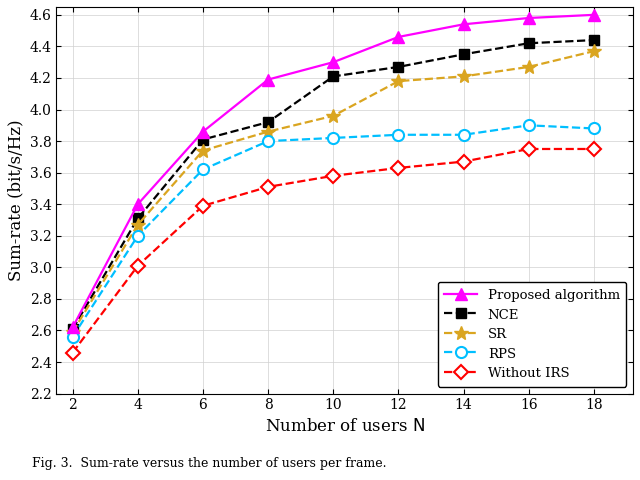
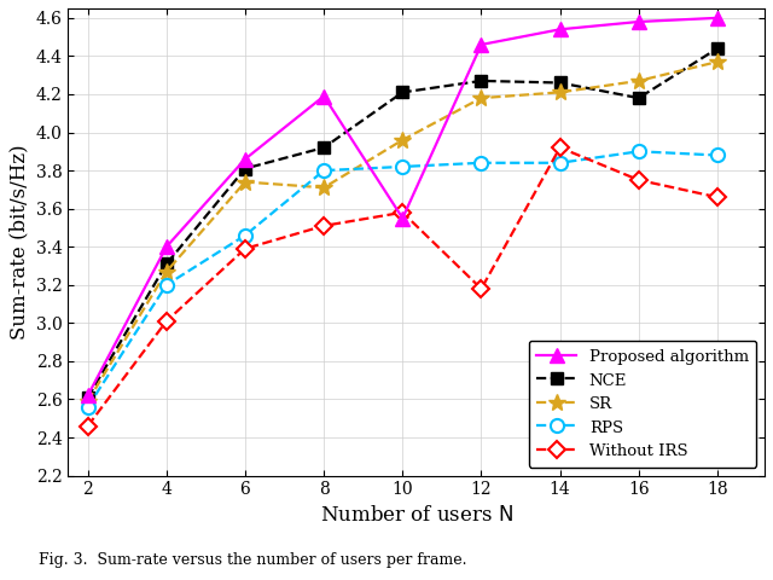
RPS/6: 3.62 -> 3.46
SR/8: 3.86 -> 3.71
Proposed algorithm/10: 4.30 -> 3.55
Without IRS/12: 3.63 -> 3.18
NCE/14: 4.35 -> 4.26
Without IRS/14: 3.67 -> 3.92
NCE/16: 4.42 -> 4.18
Without IRS/18: 3.75 -> 3.66
